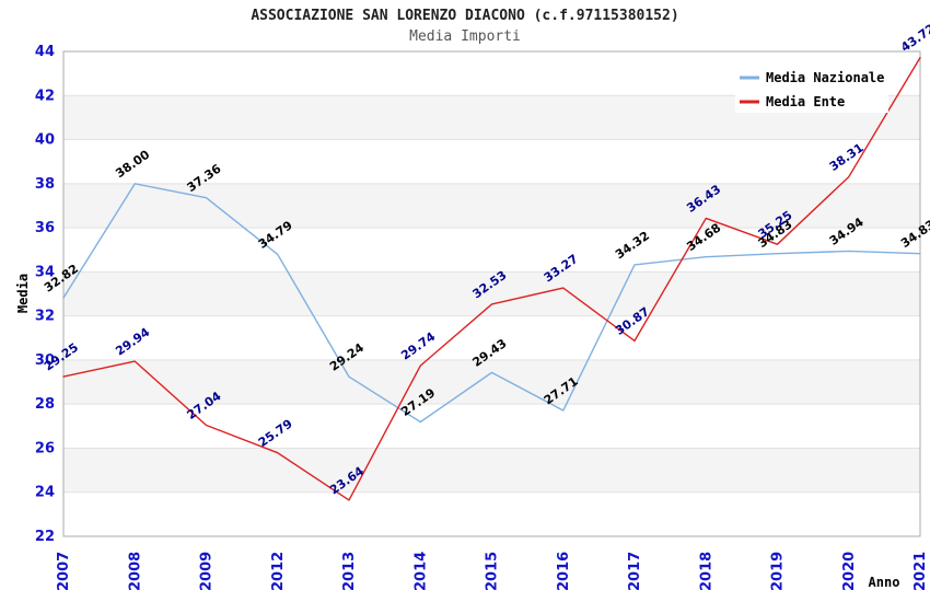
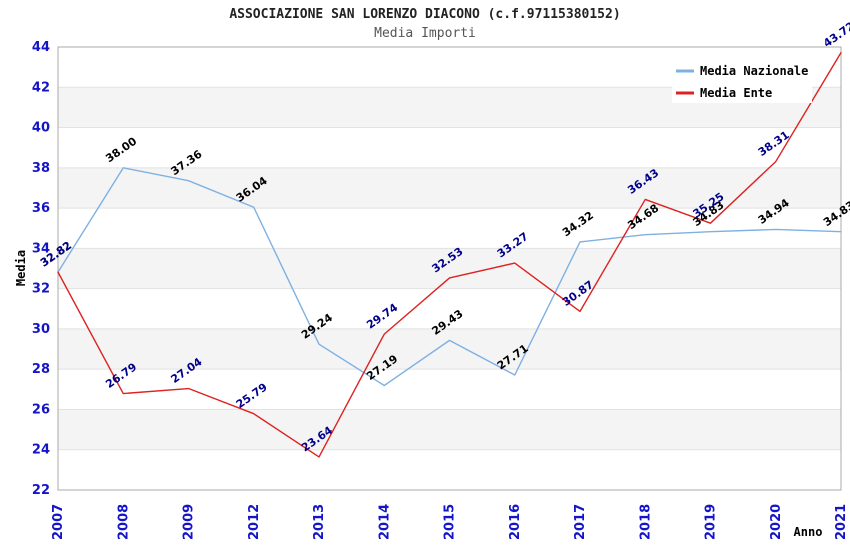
Media Ente/2007: 29.25 -> 32.82
Media Ente/2008: 29.94 -> 26.79
Media Nazionale/2012: 34.79 -> 36.04
